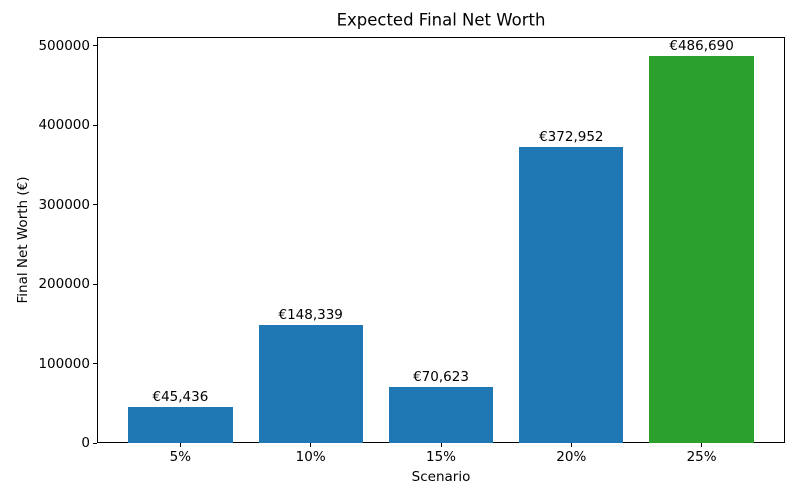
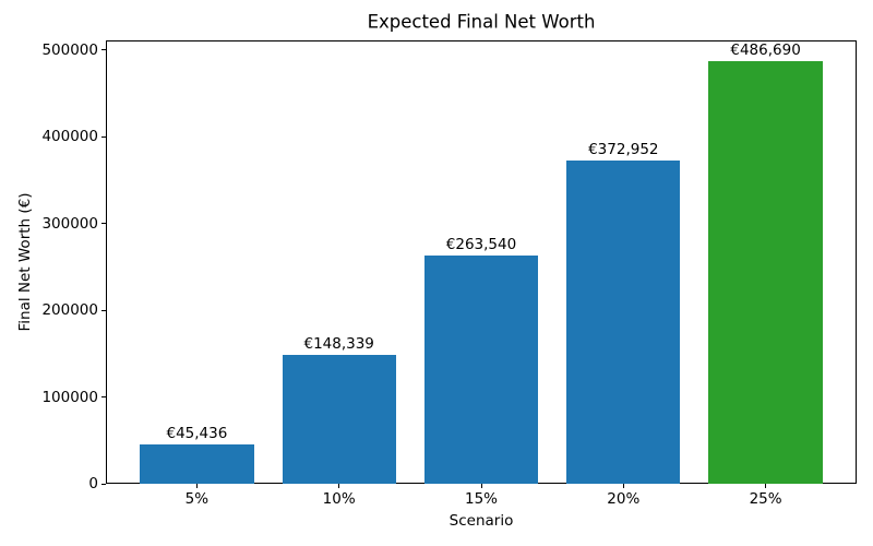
15%: €70,623 -> €263,540
